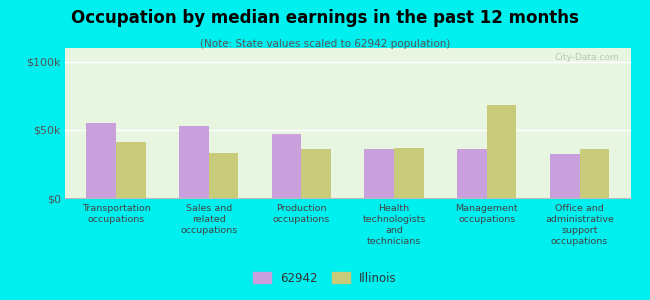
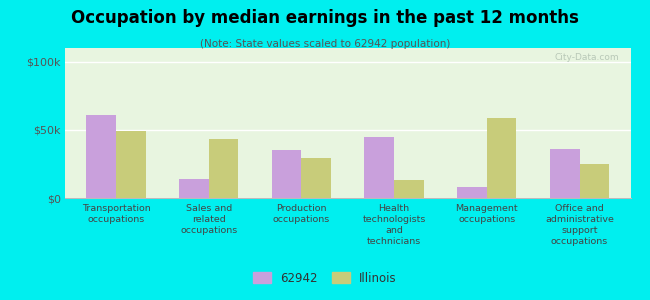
62942/Transportation occupations: $55k -> $61k
Illinois/Transportation occupations: $41k -> $49k
62942/Sales and related occupations: $53k -> $14k
Illinois/Sales and related occupations: $33k -> $43k
62942/Production occupations: $47k -> $35k
Illinois/Production occupations: $36k -> $29k
62942/Health technologists and technicians: $36k -> $45k
Illinois/Health technologists and technicians: $37k -> $13k
62942/Management occupations: $36k -> $8k
Illinois/Management occupations: $68k -> $59k
62942/Office and administrative support occupations: $32k -> $36k
Illinois/Office and administrative support occupations: $36k -> $25k
